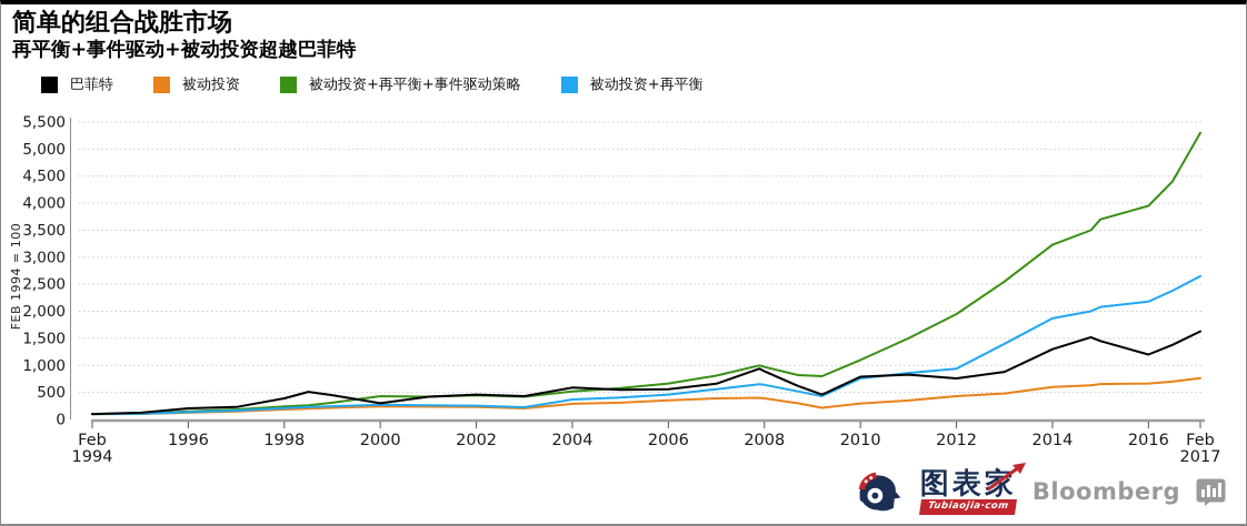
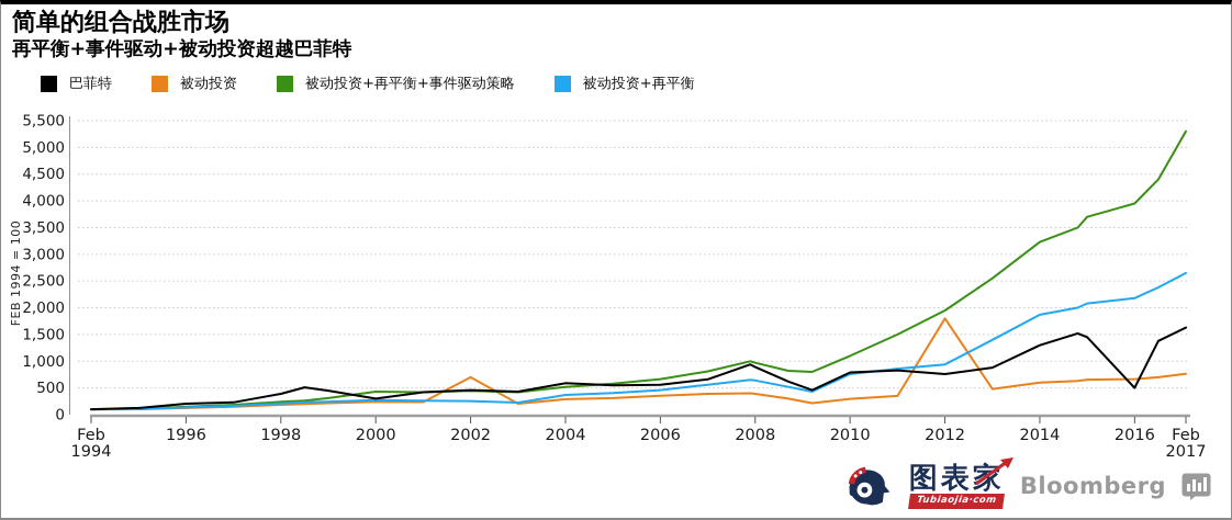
被动投资/2002: 200 -> 700
被动投资/2012: 400 -> 1800
巴菲特/2016: 1200 -> 500
